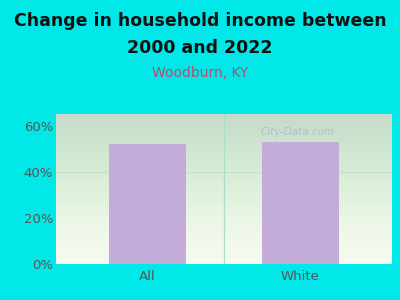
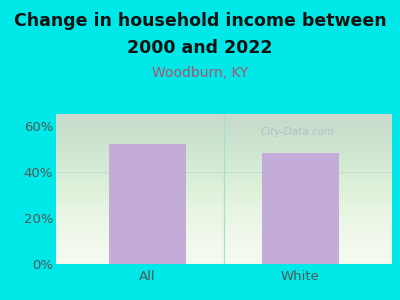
White: 53% -> 48%
